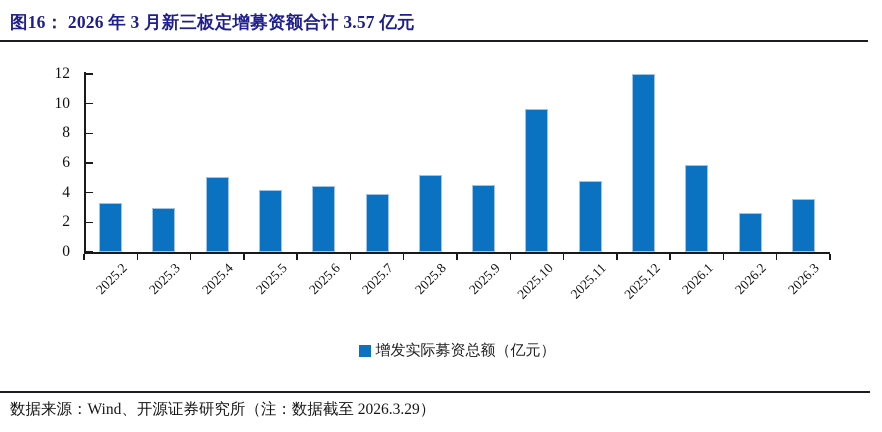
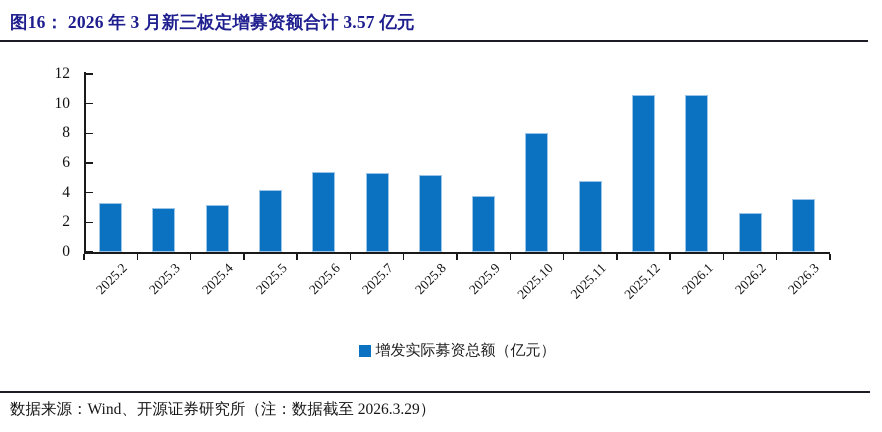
2025.4: 5.0 -> 3.2
2025.6: 4.5 -> 5.4
2025.7: 3.9 -> 5.3
2025.9: 4.5 -> 3.8
2025.10: 9.7 -> 8.0
2025.12: 12.0 -> 10.6
2026.1: 5.8 -> 10.6
